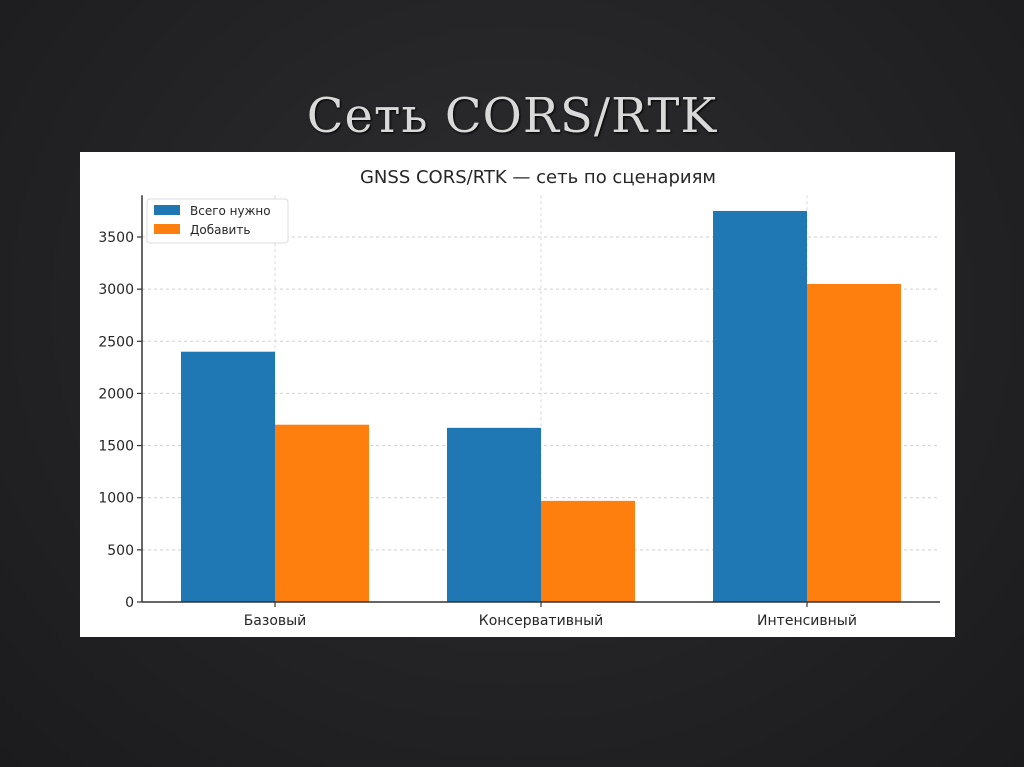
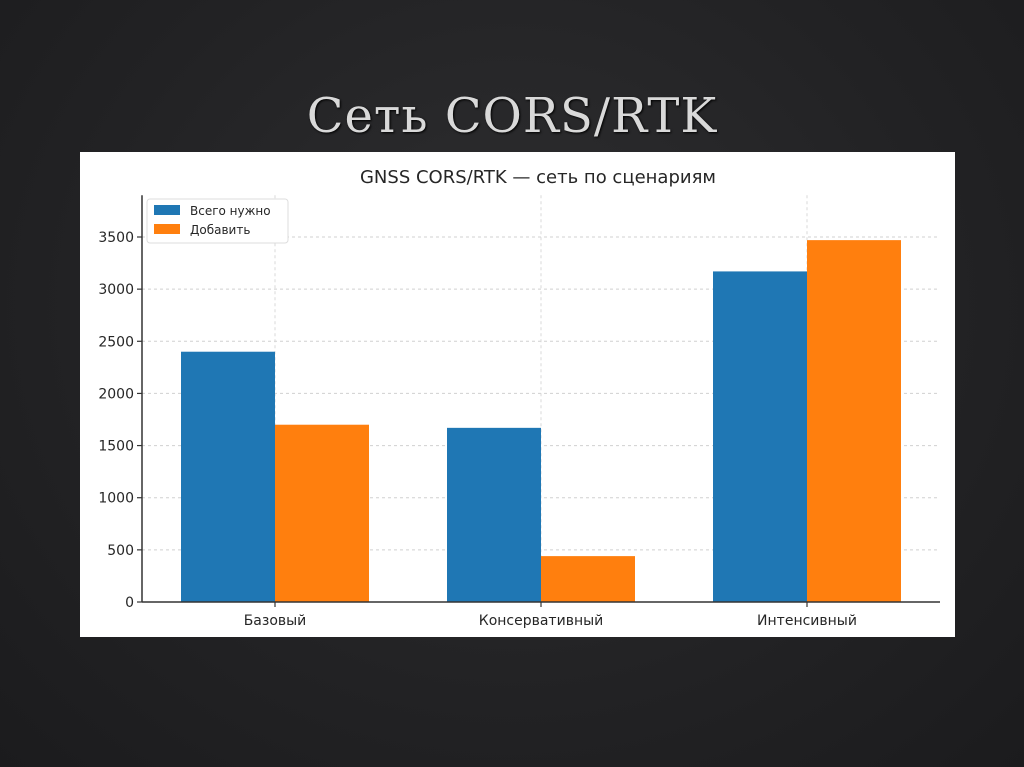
Добавить/Консервативный: 970 -> 440
Всего нужно/Интенсивный: 3750 -> 3170
Добавить/Интенсивный: 3050 -> 3470
